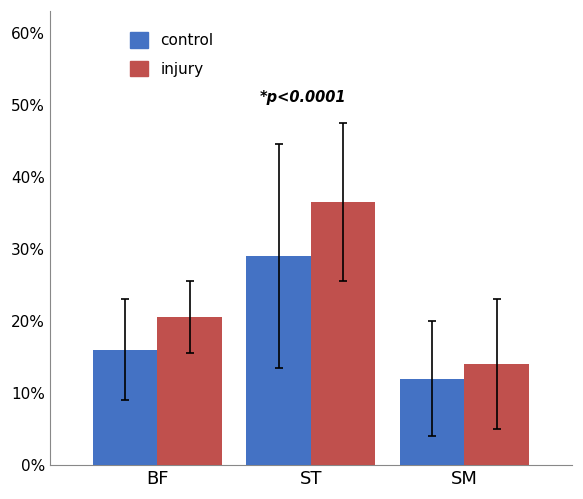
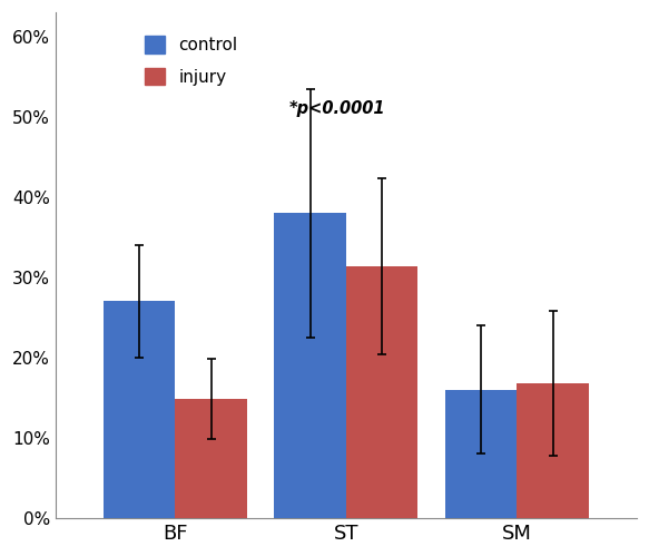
control/BF: 16% -> 27%
injury/BF: 20.5% -> 14.8%
control/ST: 29% -> 38%
injury/ST: 36.5% -> 31.4%
control/SM: 12% -> 16%
injury/SM: 14.0% -> 16.8%
